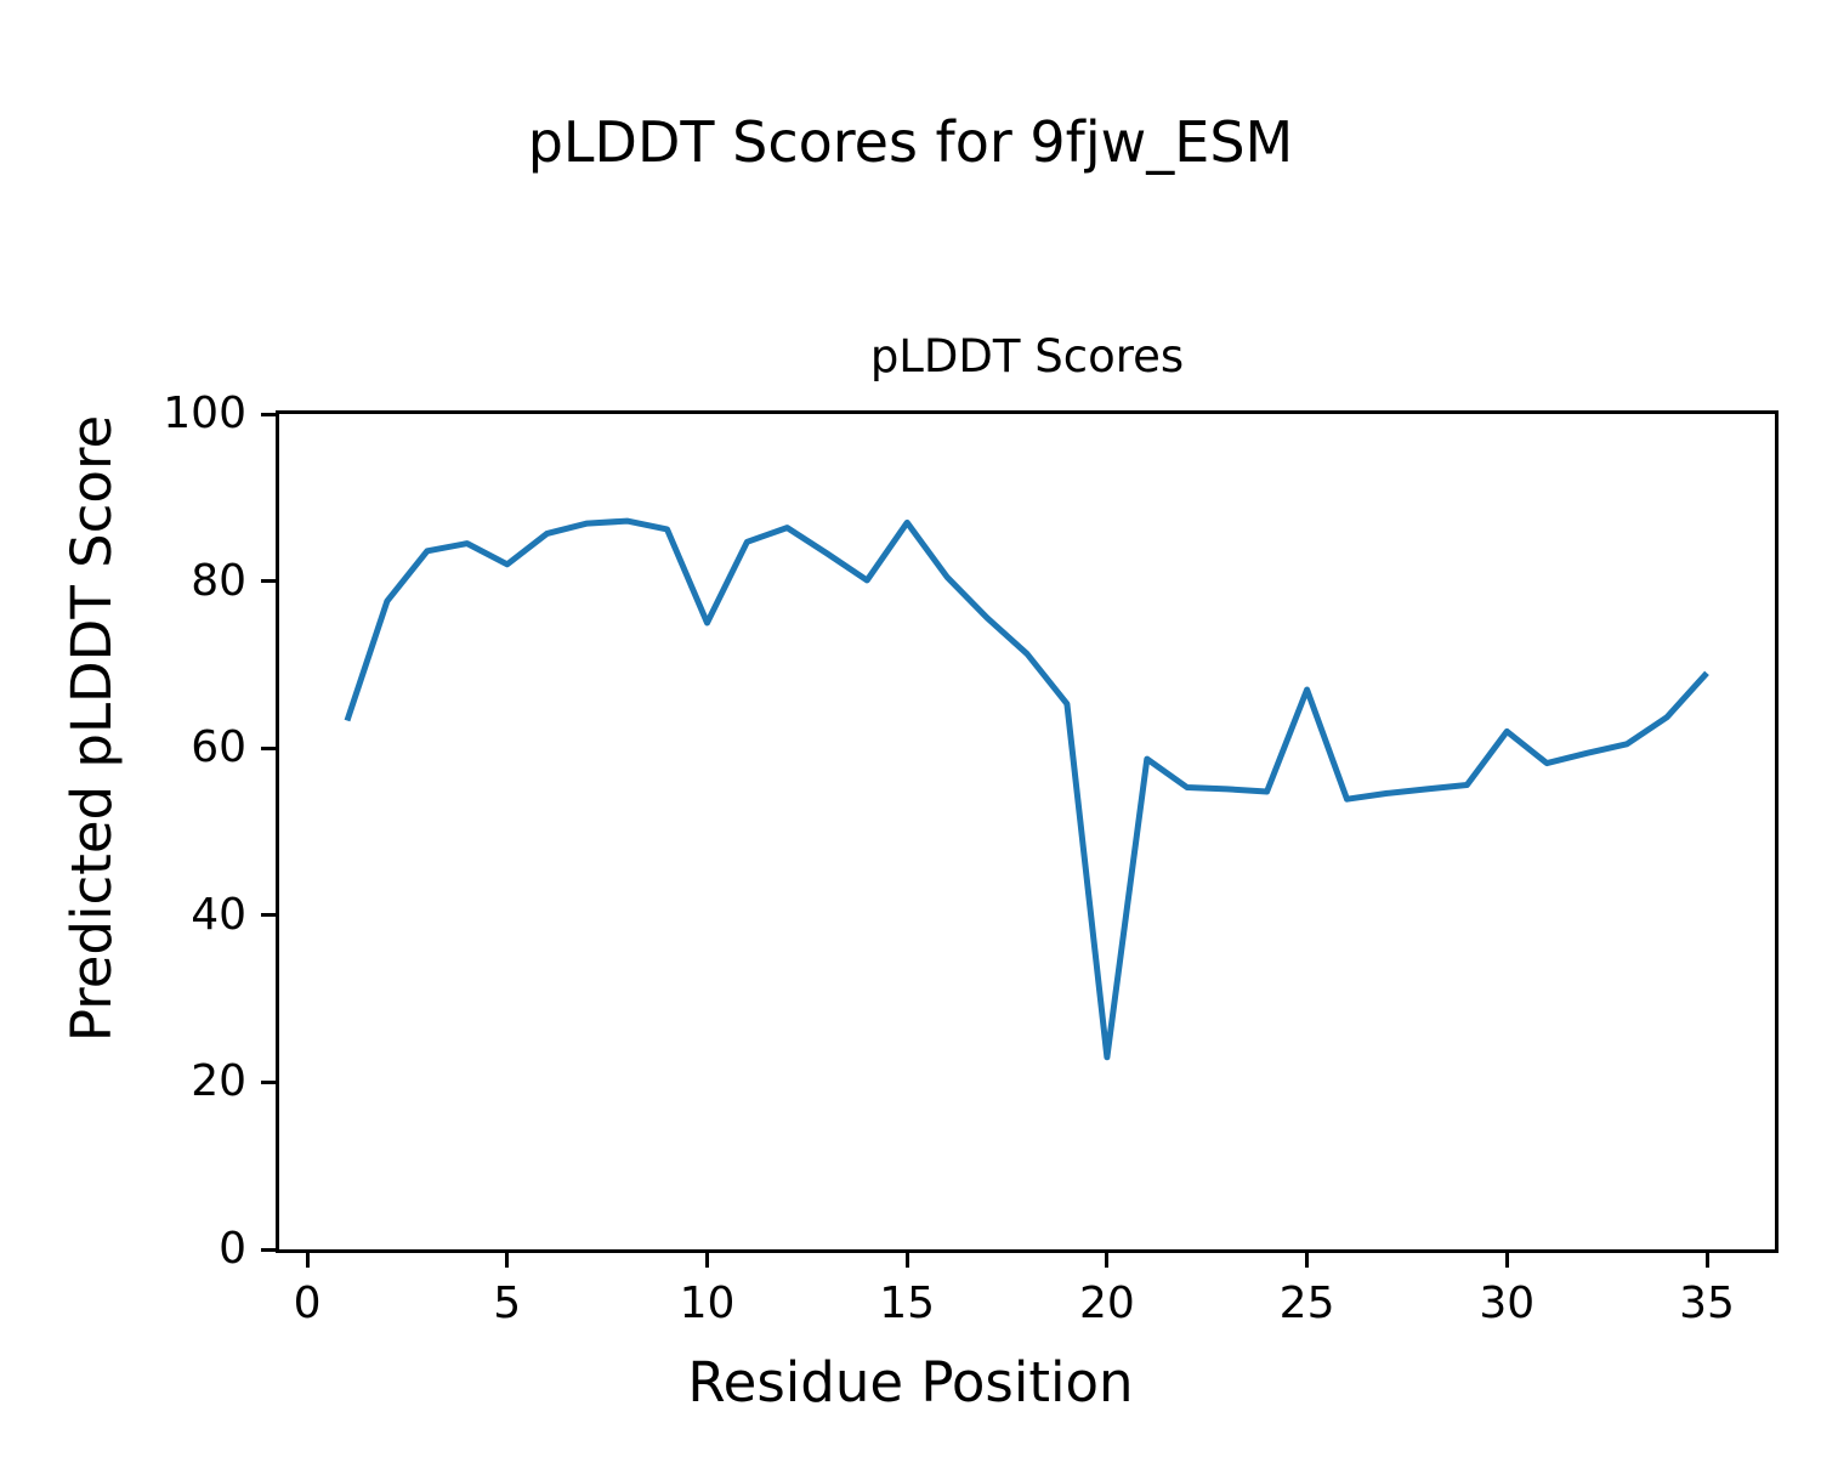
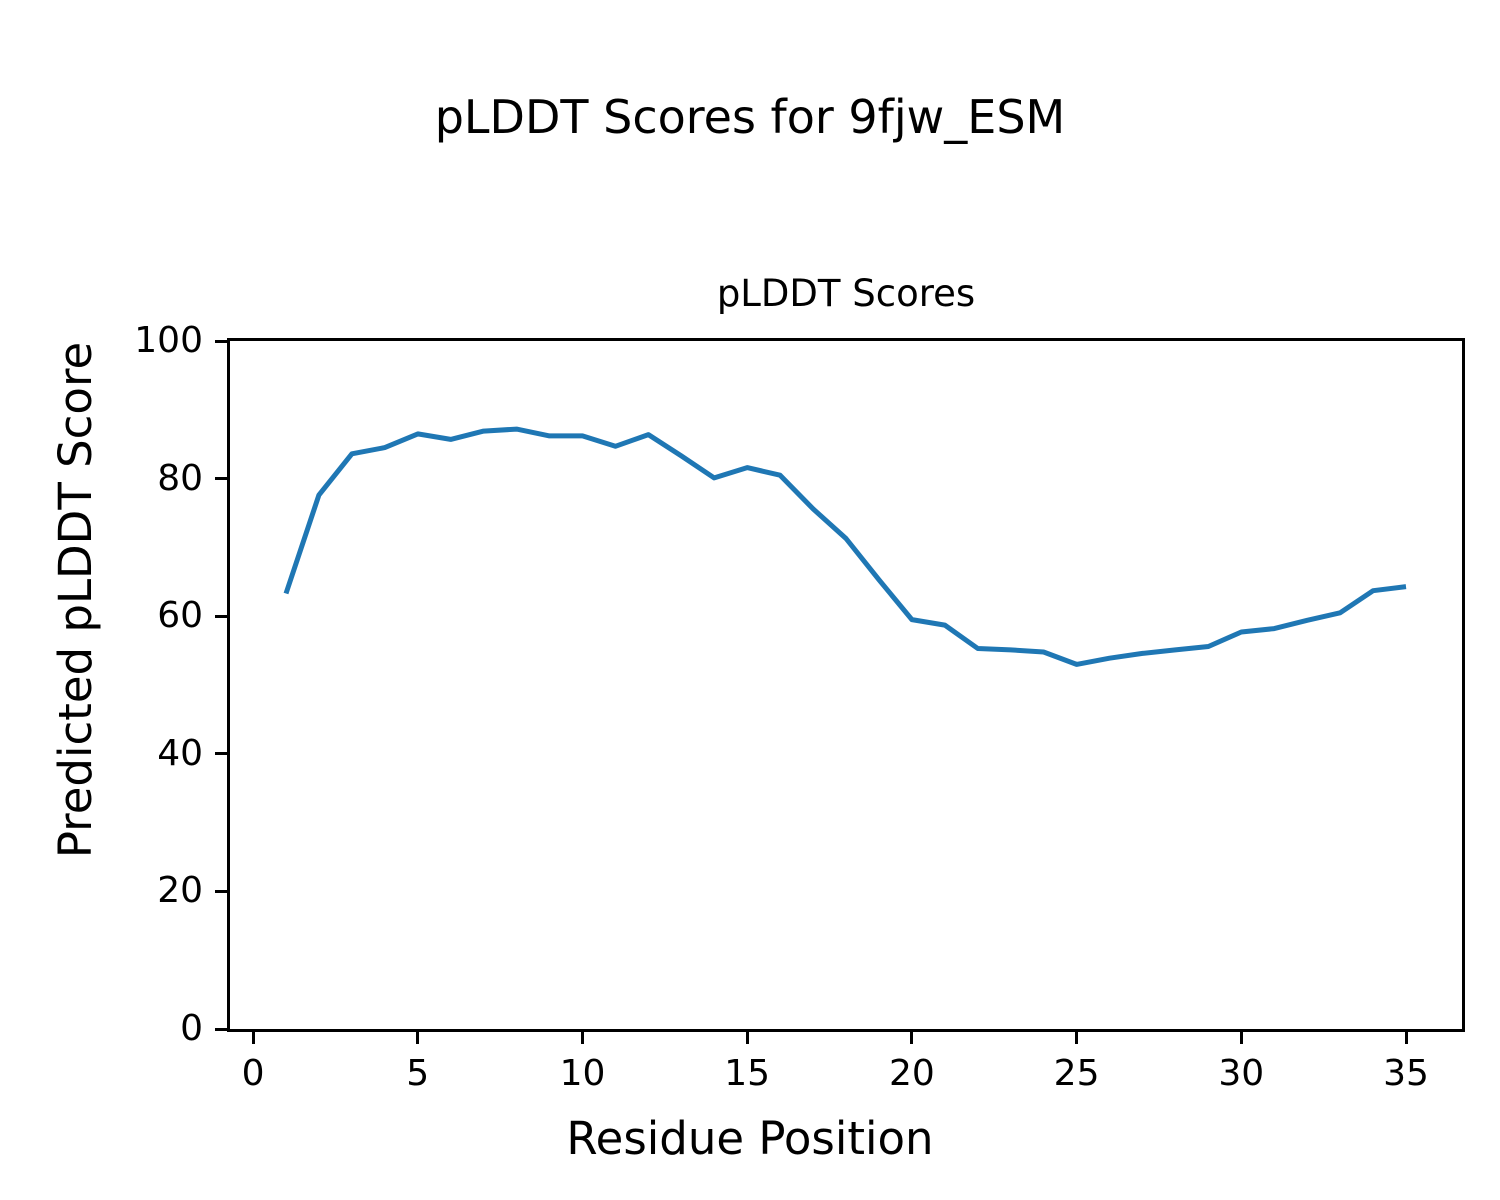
5: 82 -> 86
10: 75 -> 86
15: 87 -> 82
20: 23 -> 60
25: 67 -> 53
30: 62 -> 58
35: 69 -> 64
